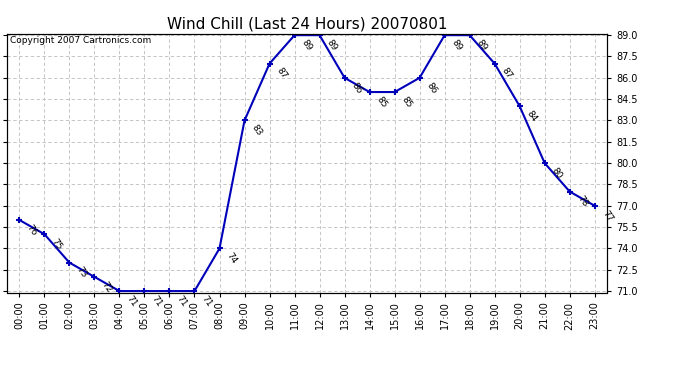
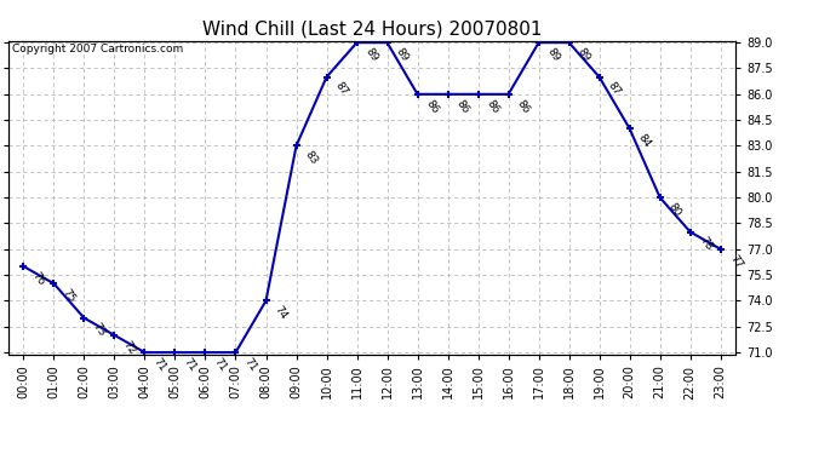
14:00: 85 -> 86
15:00: 85 -> 86
